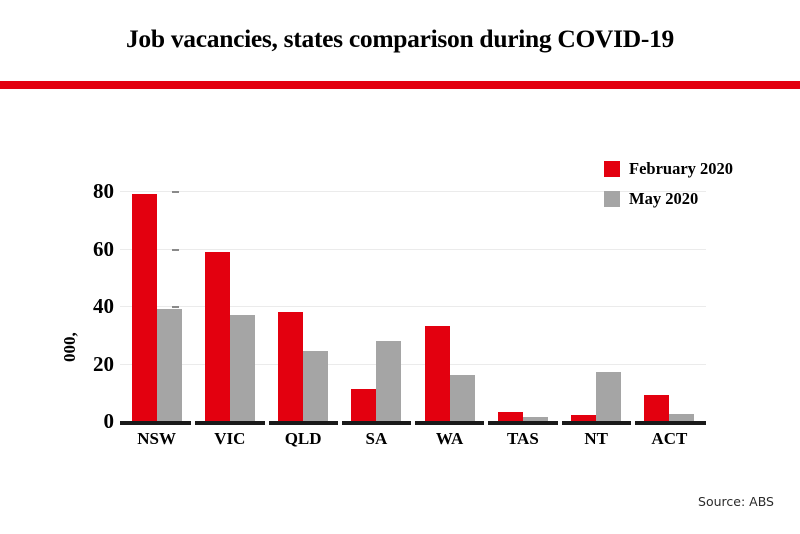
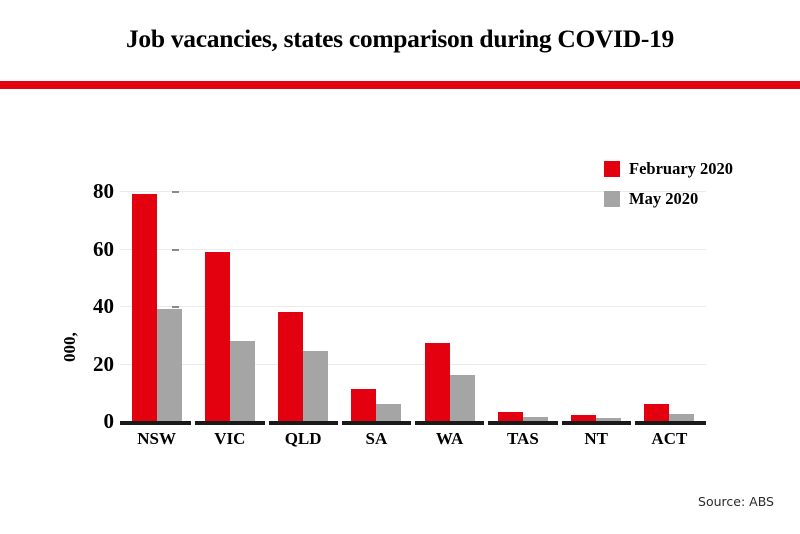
May 2020/VIC: 37 -> 28
May 2020/SA: 28 -> 6
February 2020/WA: 33 -> 27
May 2020/NT: 17 -> 1
February 2020/ACT: 9 -> 6
